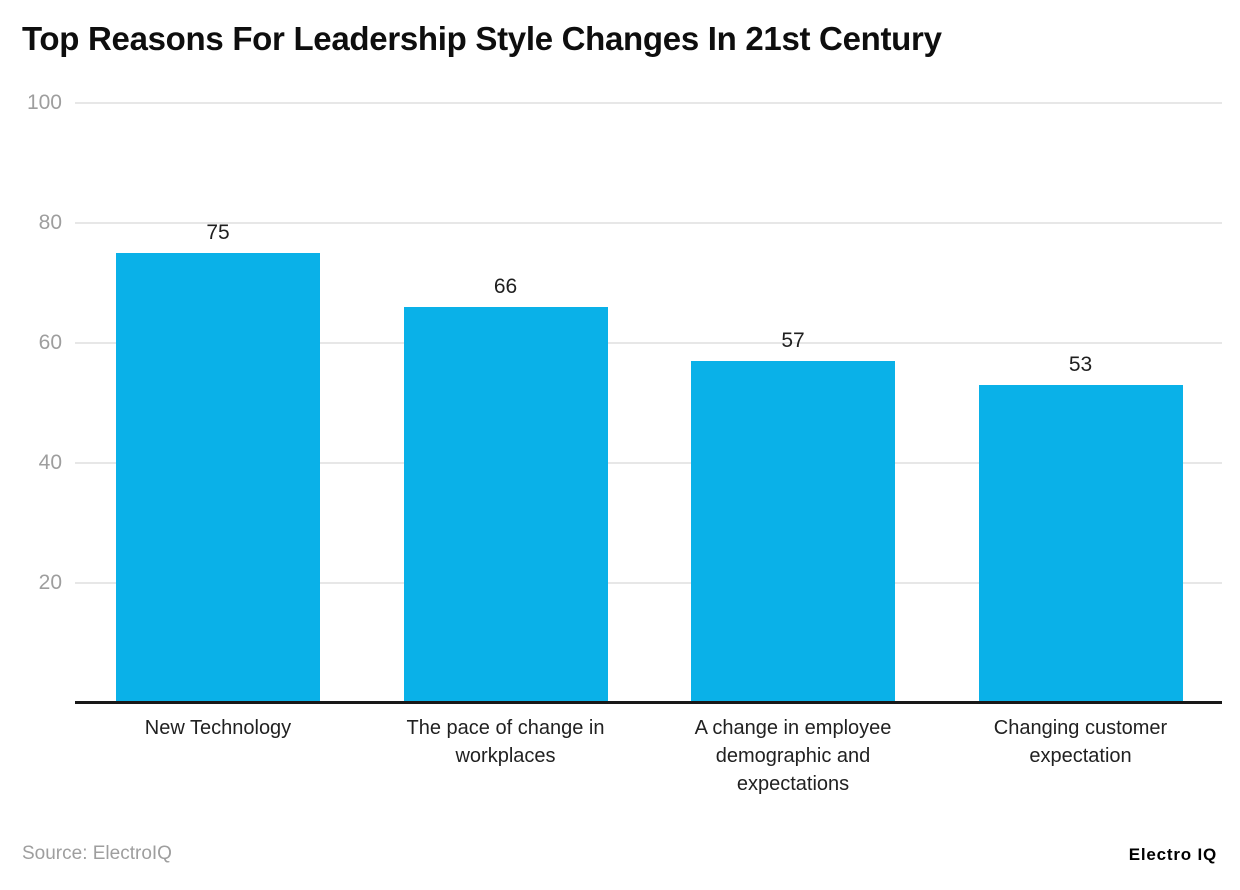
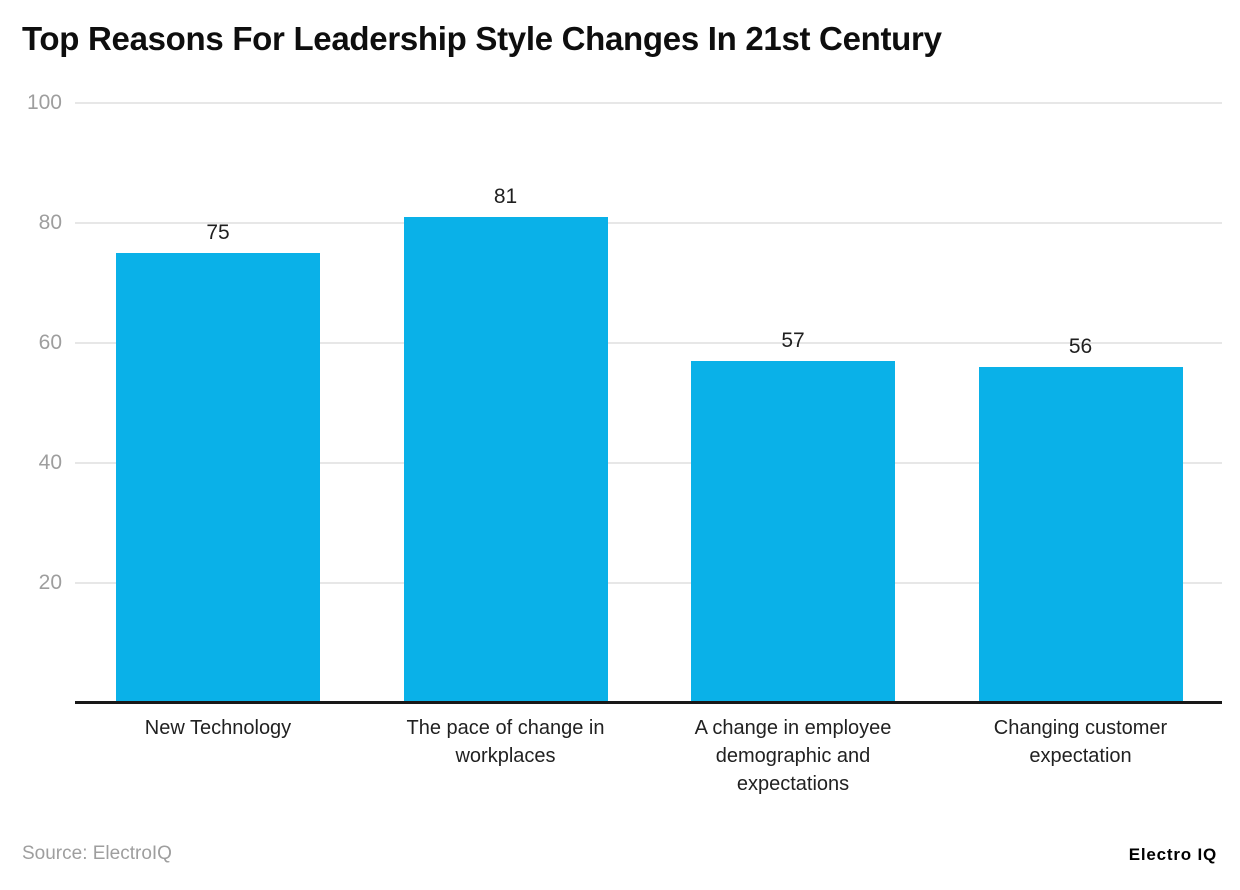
The pace of change in workplaces: 66 -> 81
Changing customer expectation: 53 -> 56
